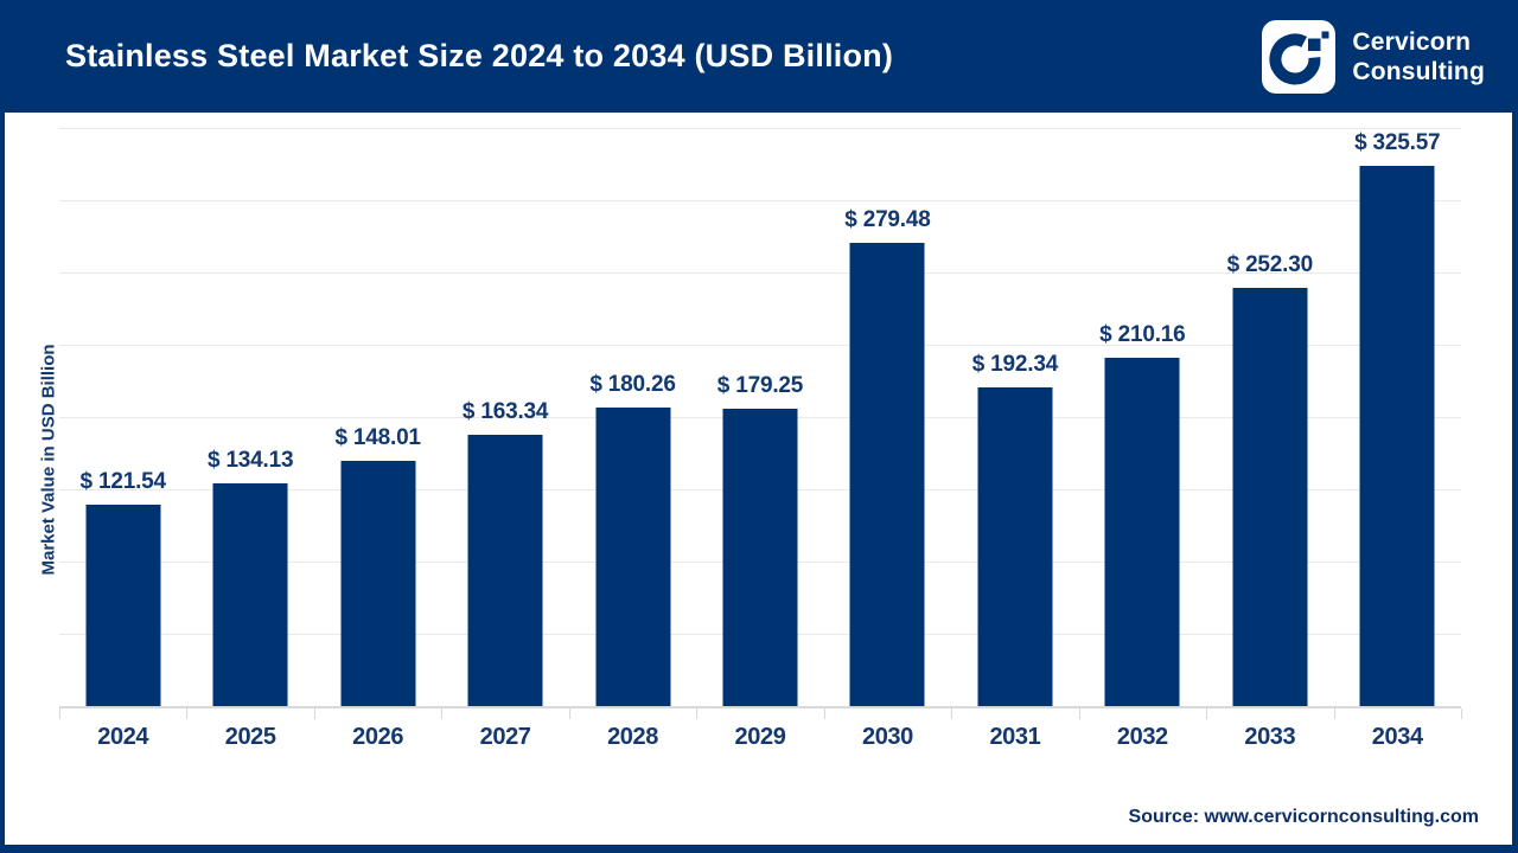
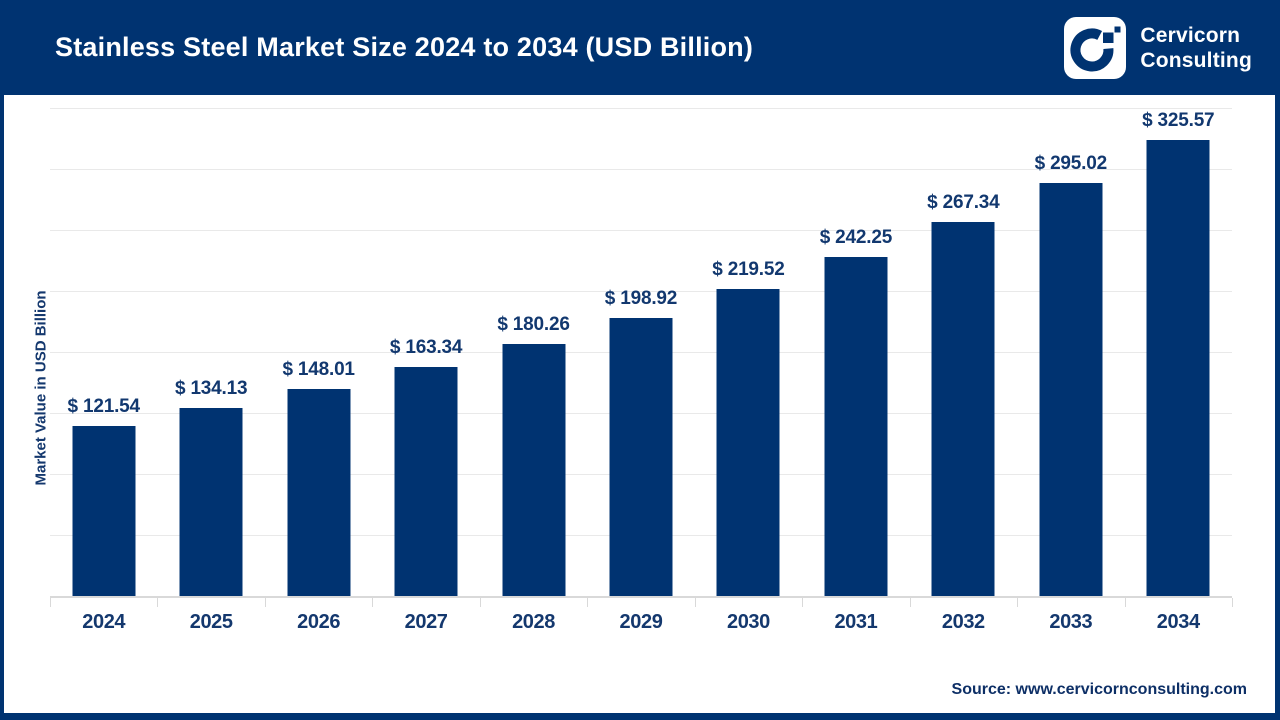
2029: 179.25 -> 198.92
2030: 279.48 -> 219.52
2031: 192.34 -> 242.25
2032: 210.16 -> 267.34
2033: 252.30 -> 295.02
